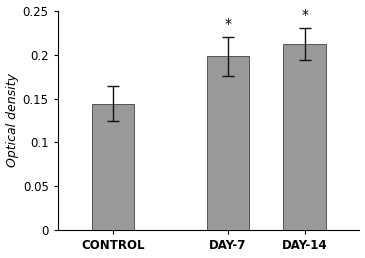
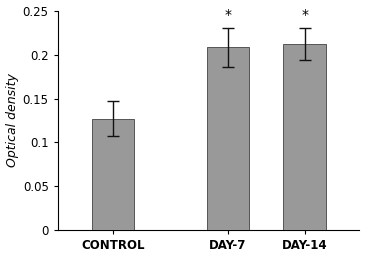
CONTROL: 0.144 -> 0.127
DAY-7: 0.198 -> 0.208
